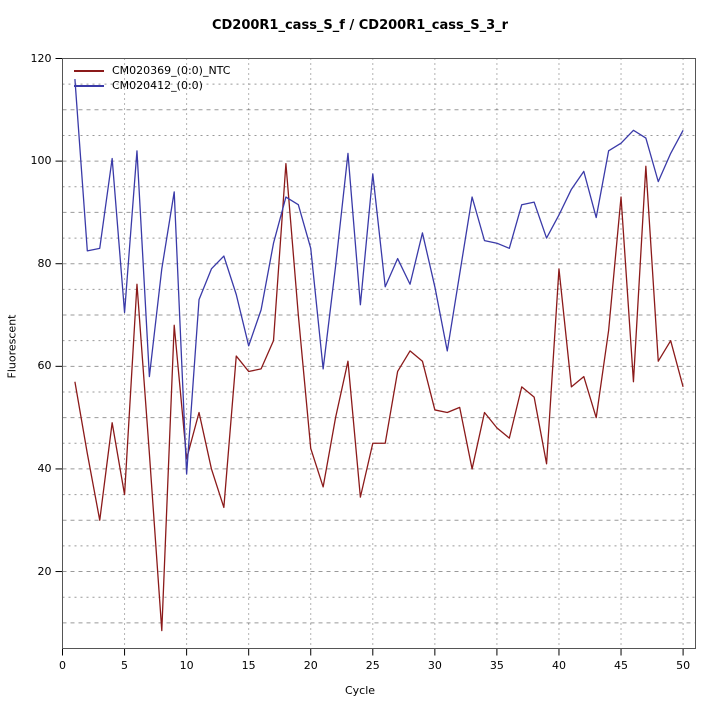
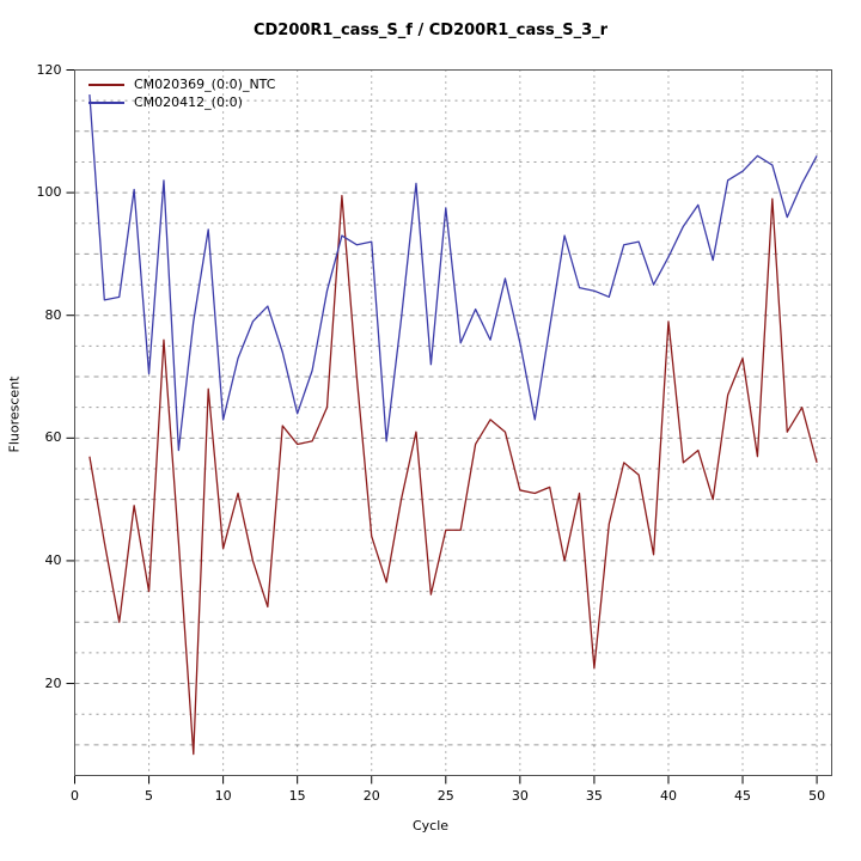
CM020412_(0:0)/10: 39 -> 63
CM020412_(0:0)/20: 83 -> 92
CM020369_(0:0)_NTC/35: 48 -> 22
CM020369_(0:0)_NTC/45: 93 -> 73
